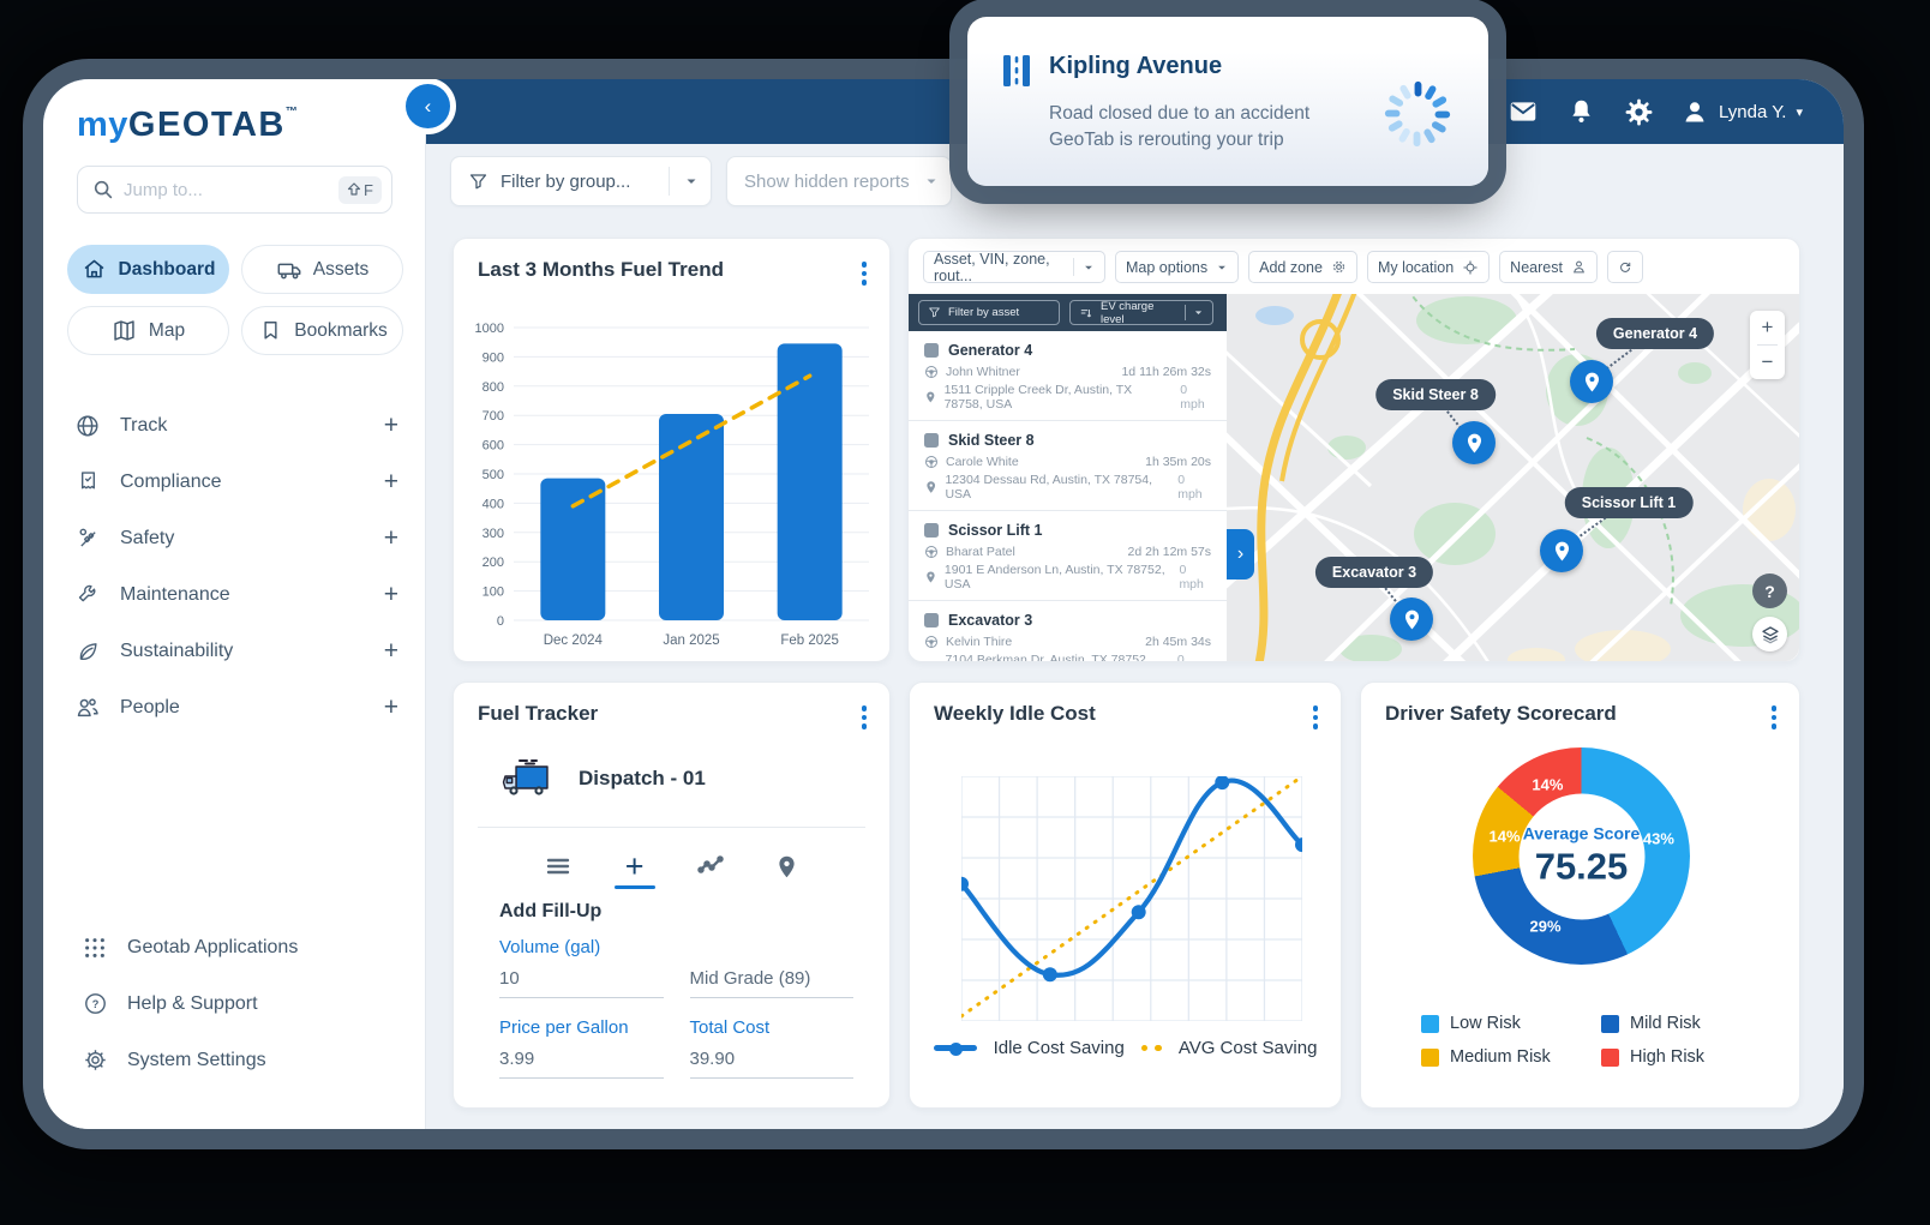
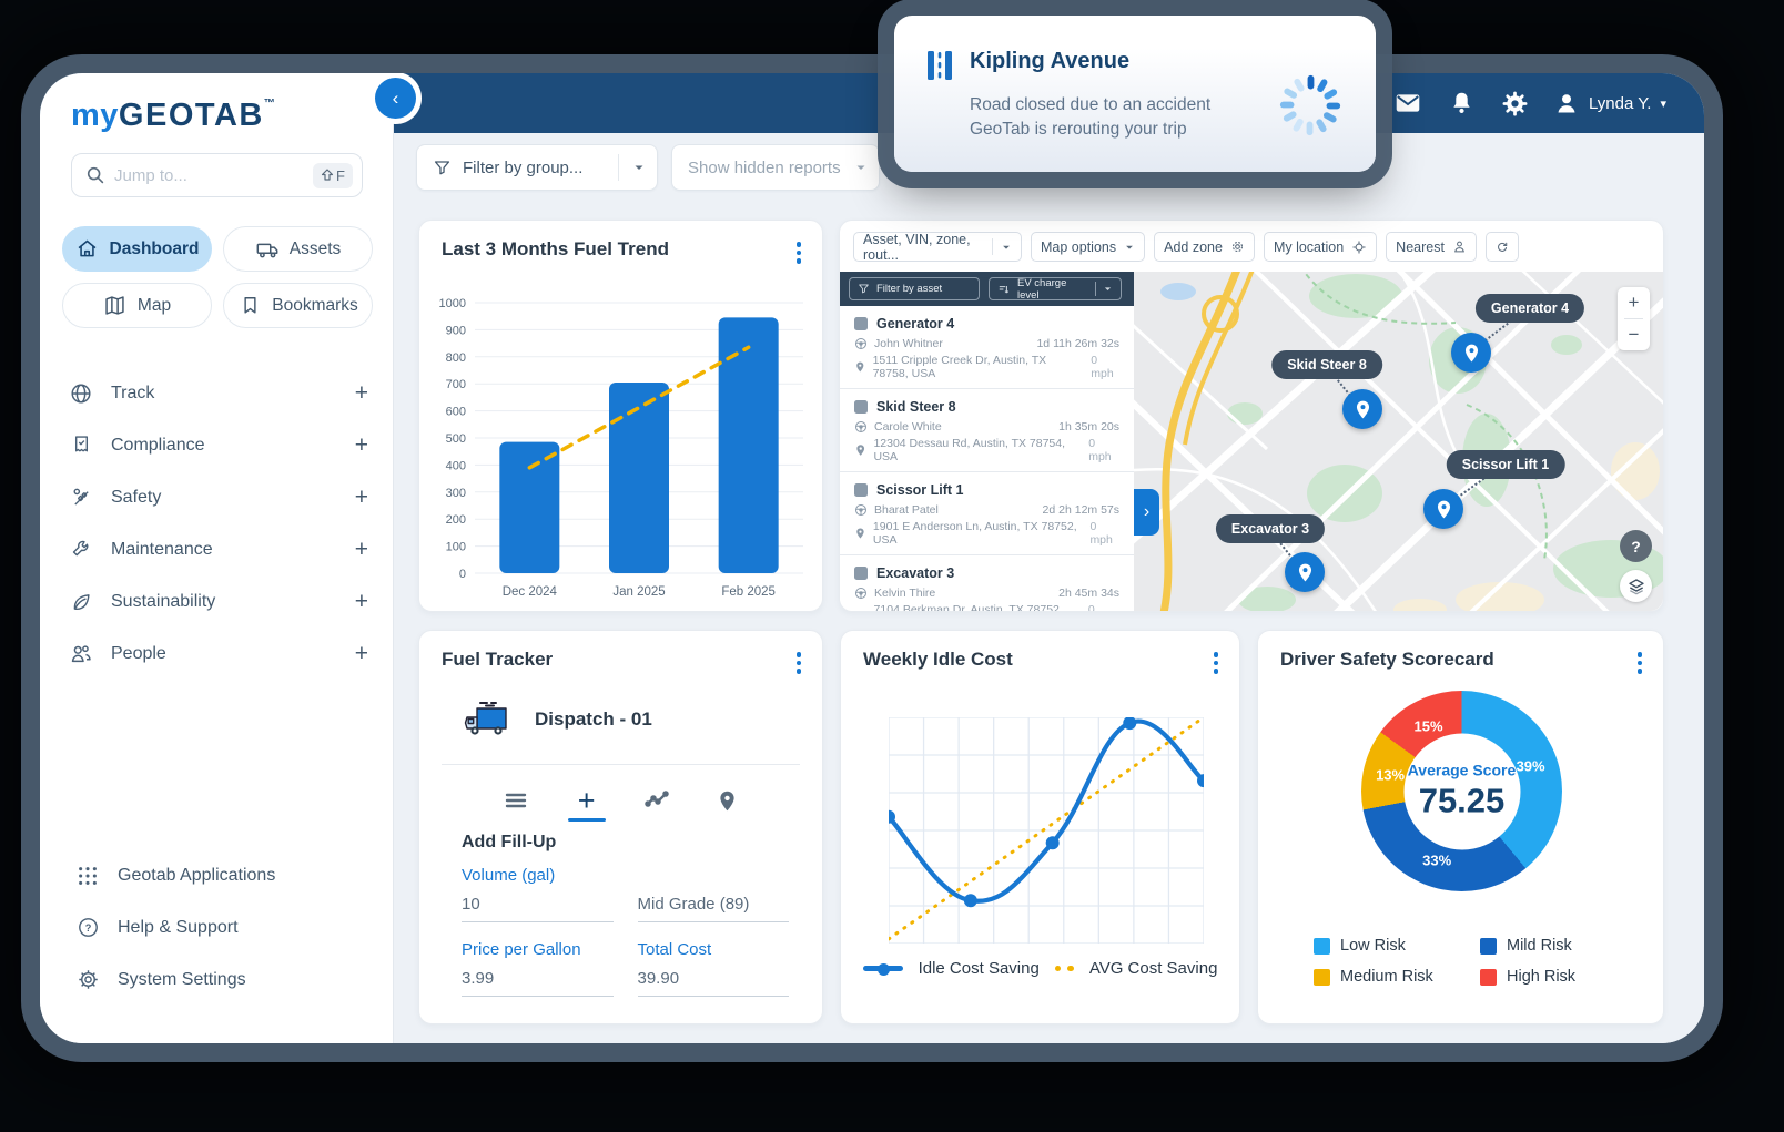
Driver Safety Scorecard/Low Risk: 43% -> 39%
Driver Safety Scorecard/Mild Risk: 29% -> 33%
Driver Safety Scorecard/Medium Risk: 14% -> 13%
Driver Safety Scorecard/High Risk: 14% -> 15%
